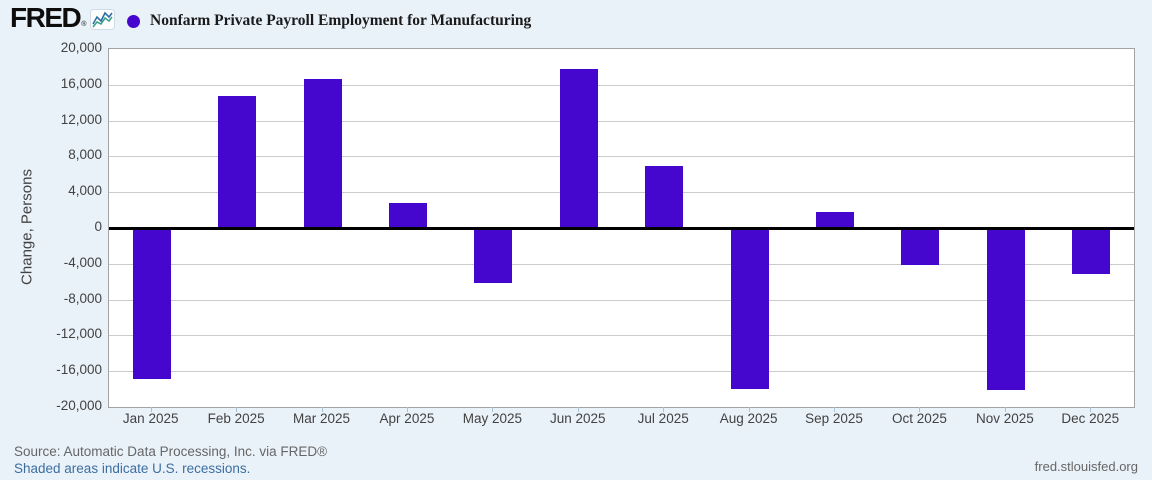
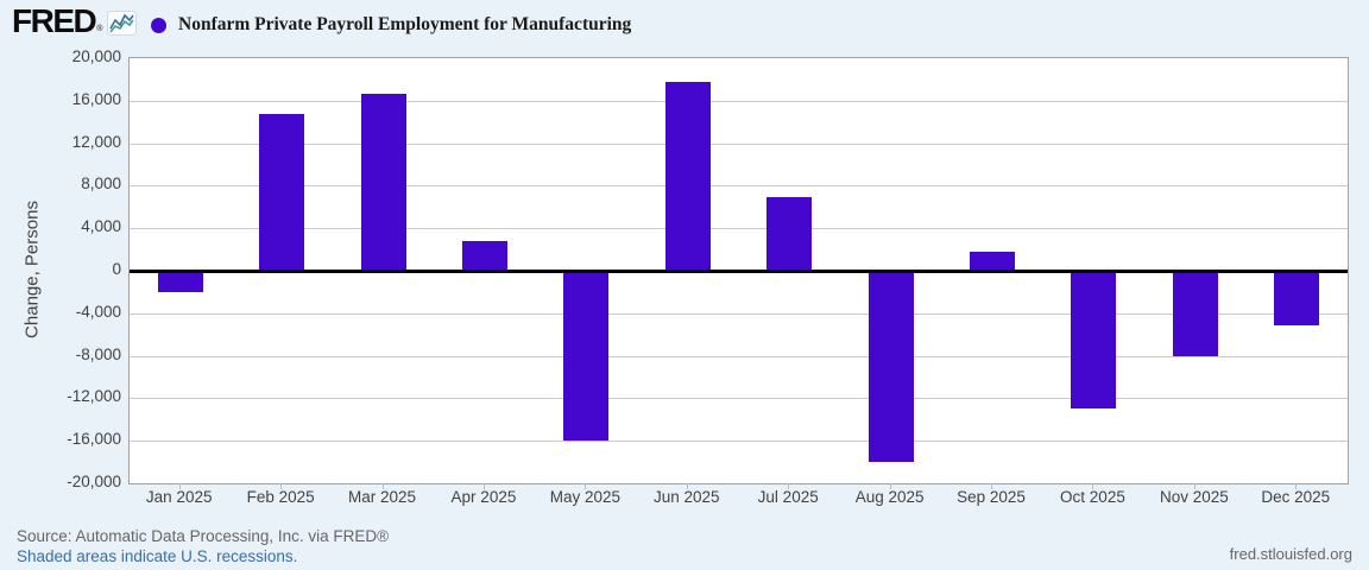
Jan 2025: -17000 -> -2000
May 2025: -6000 -> -16000
Oct 2025: -4000 -> -13000
Nov 2025: -18000 -> -8000
